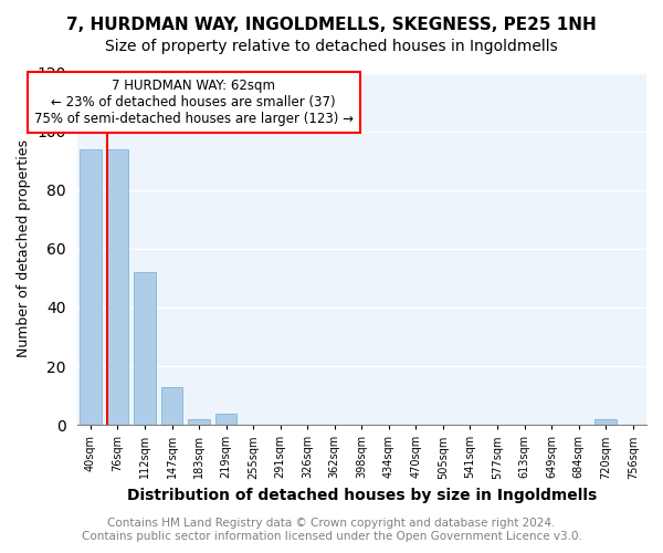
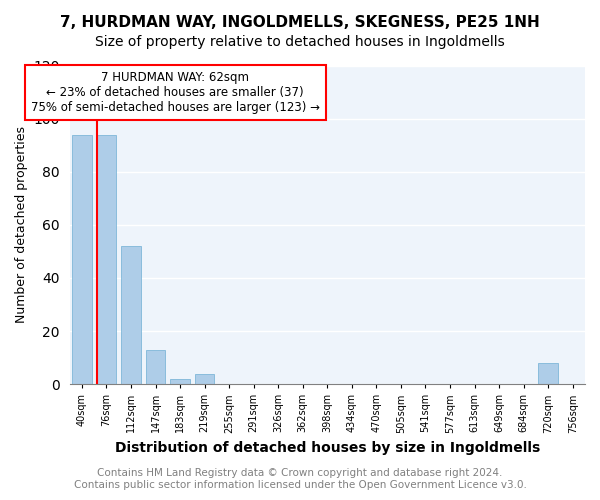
720sqm: 2 -> 8
